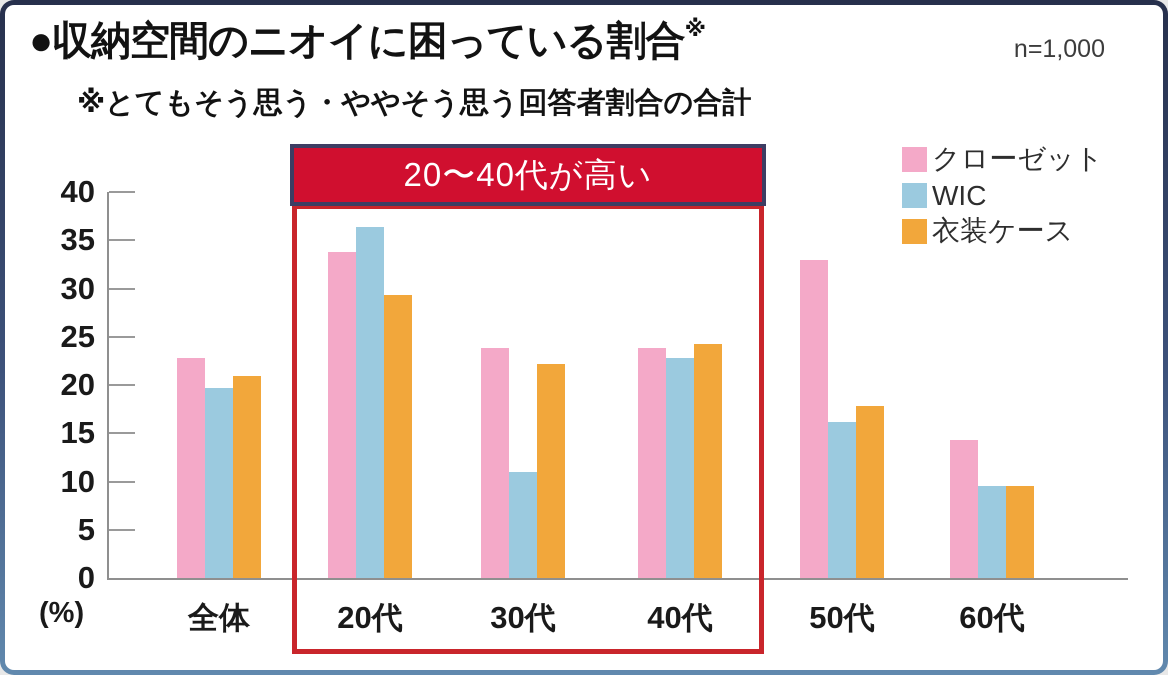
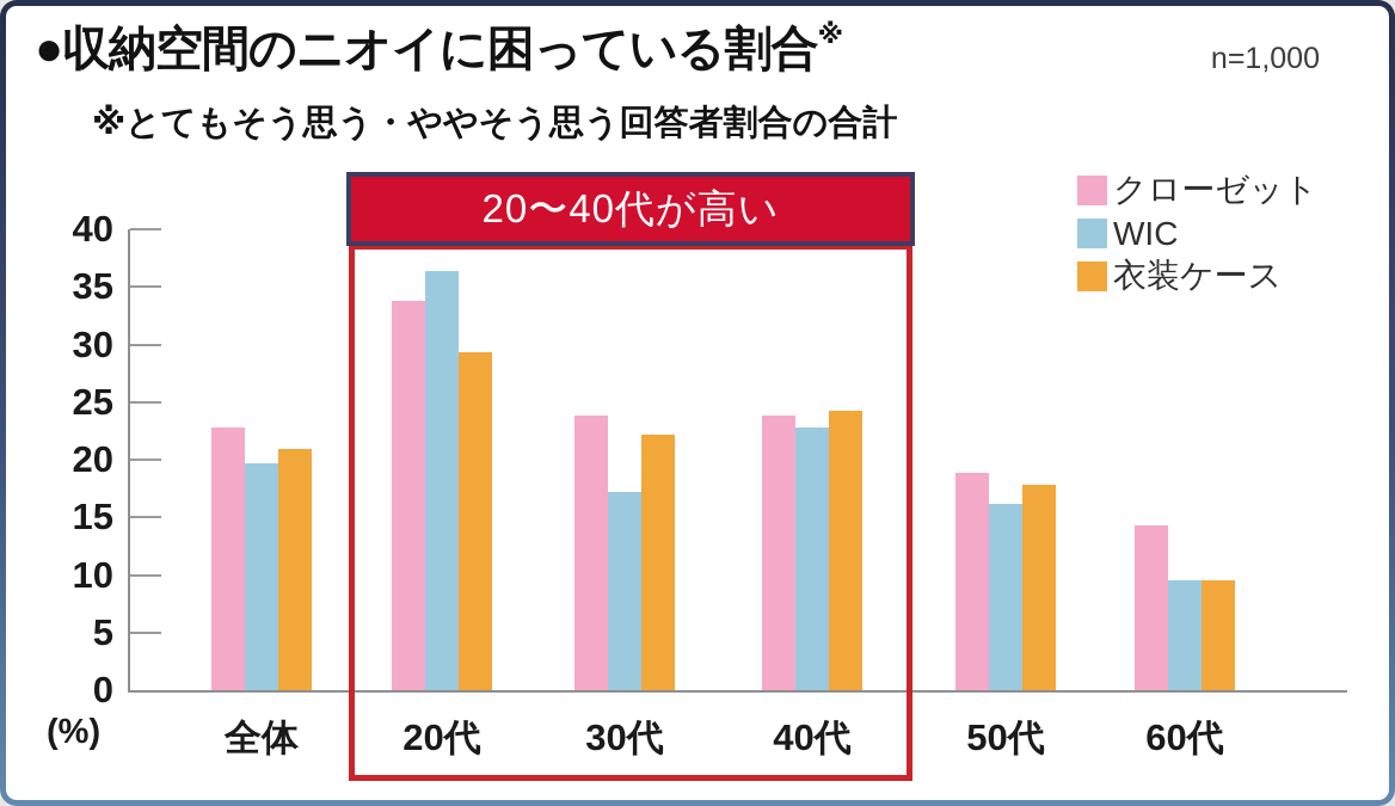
WIC/30代: 11 -> 17
クローゼット/50代: 33 -> 19
